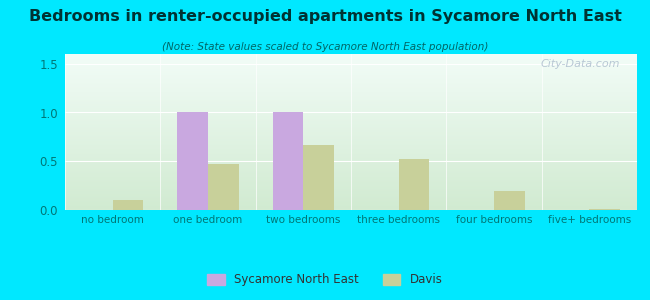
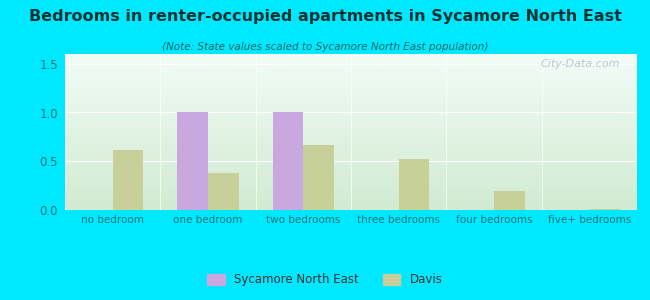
Davis/no bedroom: 0.10 -> 0.62
Davis/one bedroom: 0.47 -> 0.38
